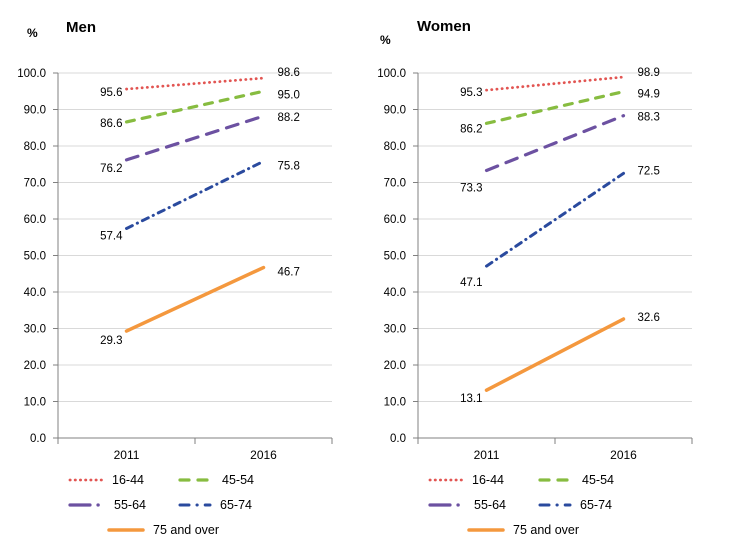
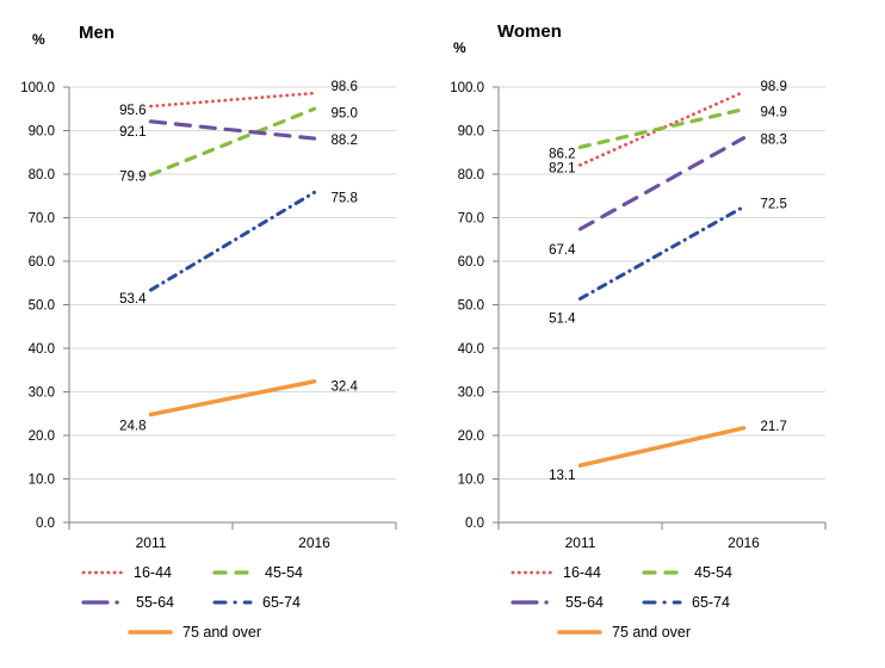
Men/45-54/2011: 86.6 -> 79.9
Men/55-64/2011: 76.2 -> 92.1
Men/65-74/2011: 57.4 -> 53.4
Men/75 and over/2011: 29.3 -> 24.8
Men/75 and over/2016: 46.7 -> 32.4
Women/16-44/2011: 95.3 -> 82.1
Women/55-64/2011: 73.3 -> 67.4
Women/65-74/2011: 47.1 -> 51.4
Women/75 and over/2016: 32.6 -> 21.7
